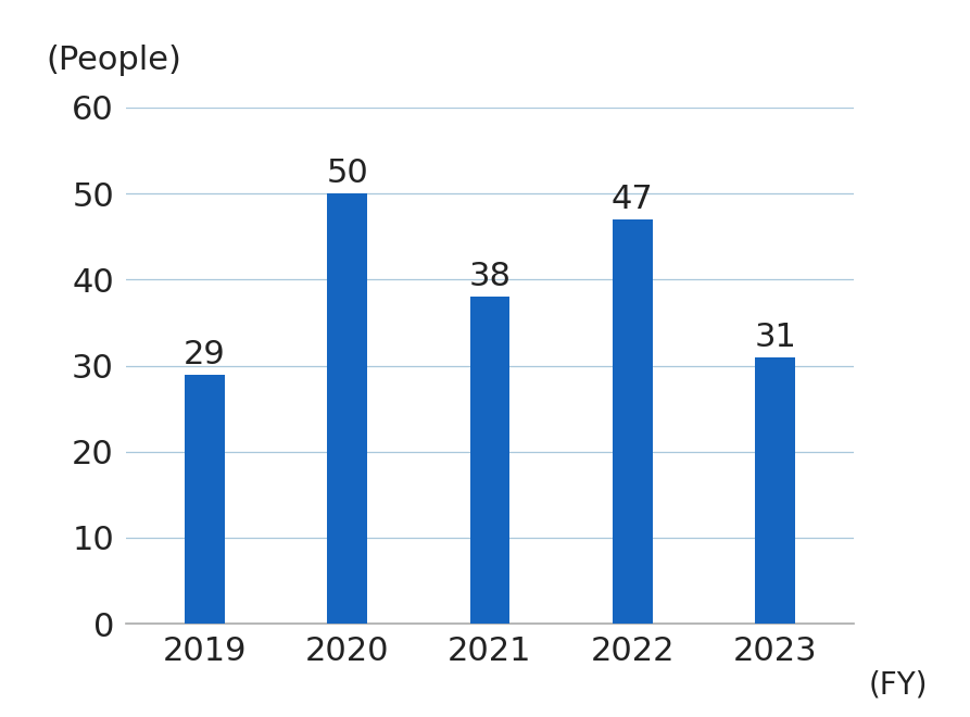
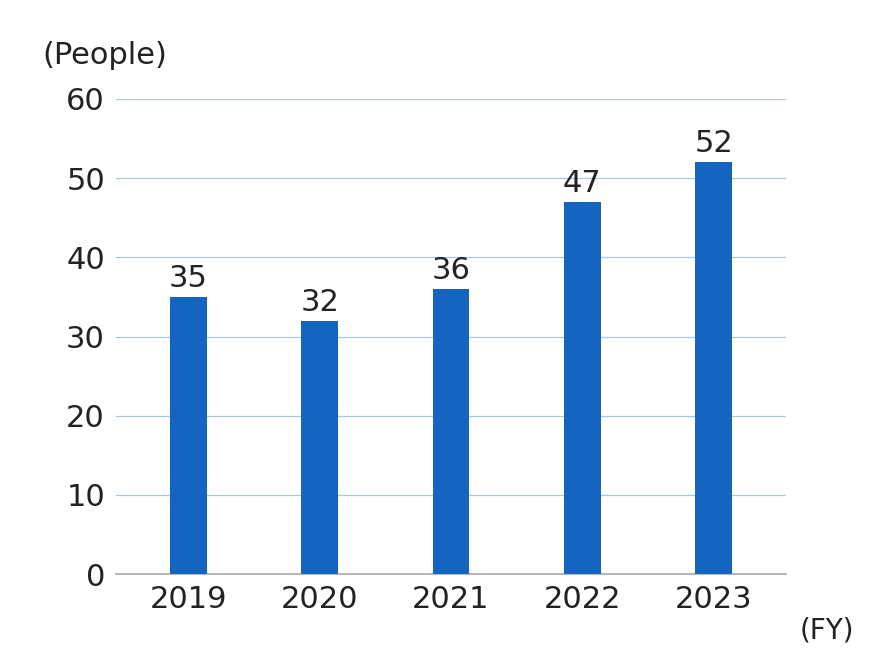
2019: 29 -> 35
2020: 50 -> 32
2021: 38 -> 36
2023: 31 -> 52
